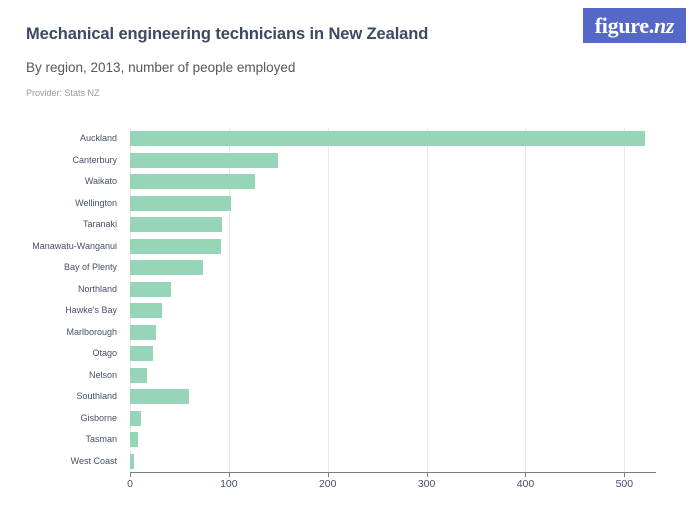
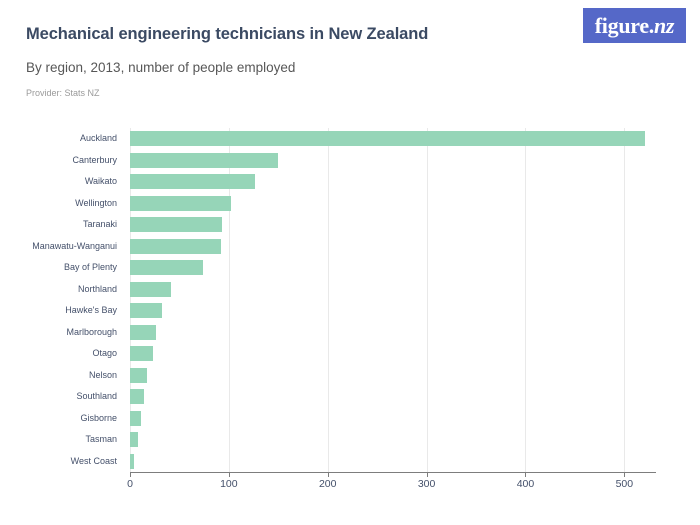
Southland: 60 -> 10
